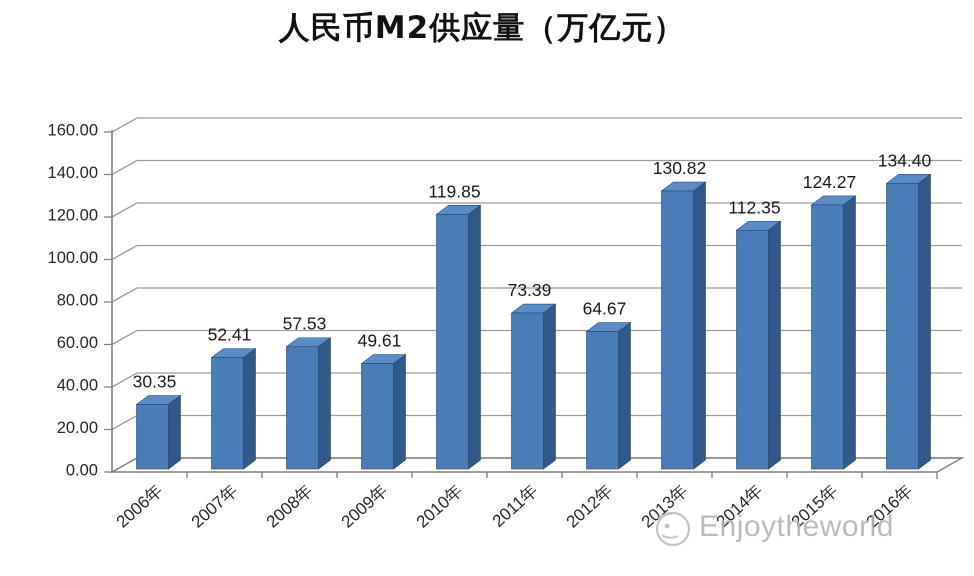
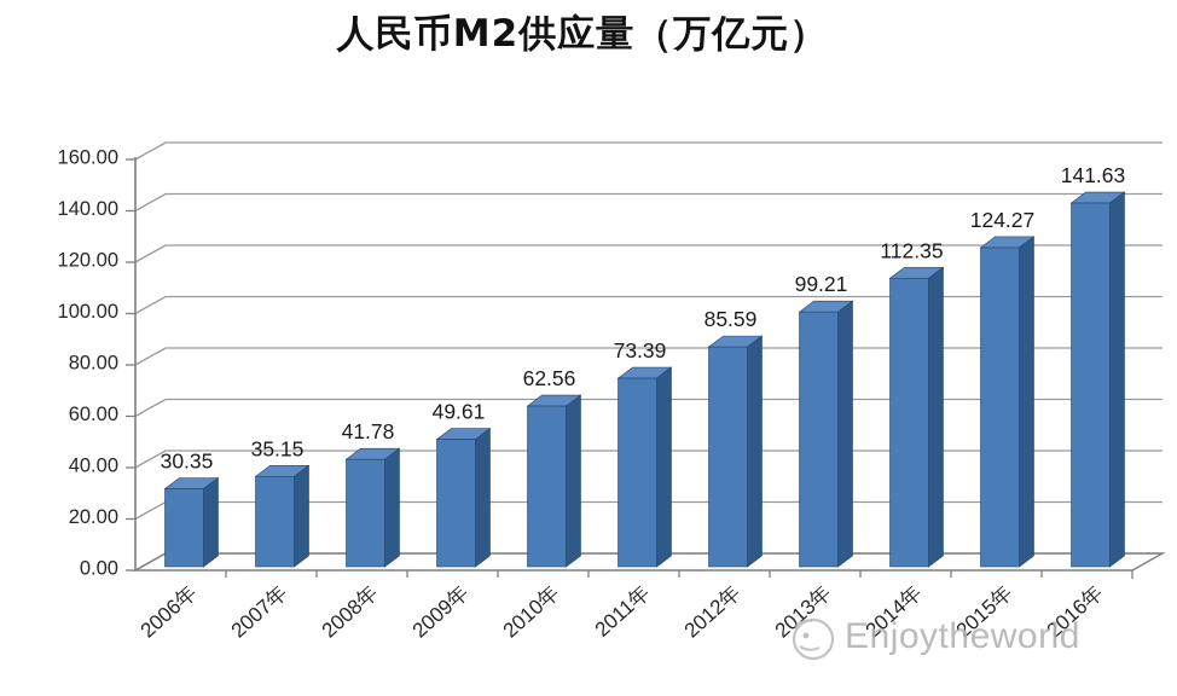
2007年: 52.41 -> 35.15
2008年: 57.53 -> 41.78
2010年: 119.85 -> 62.56
2012年: 64.67 -> 85.59
2013年: 130.82 -> 99.21
2016年: 134.40 -> 141.63
